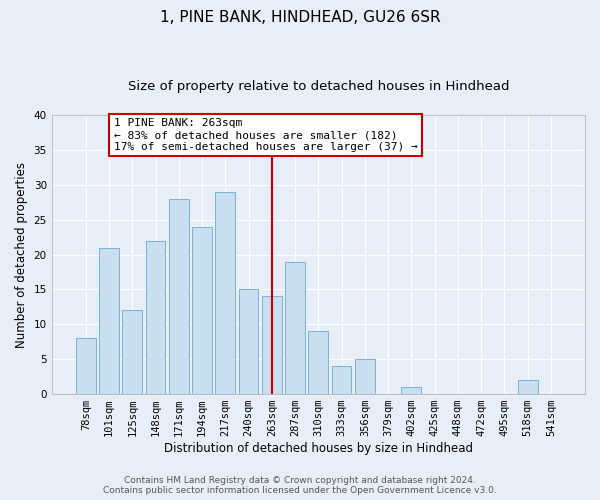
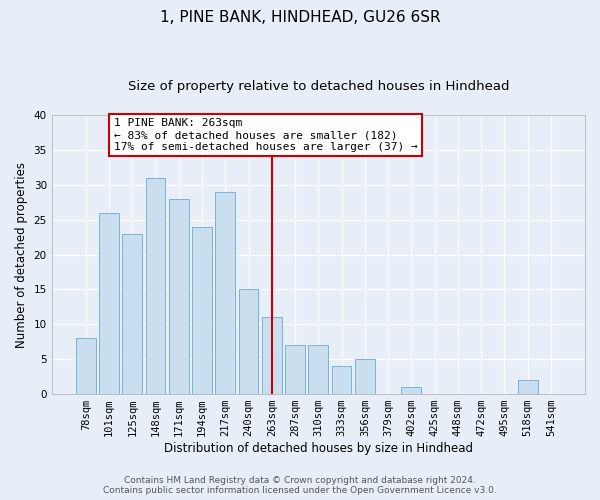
101sqm: 21 -> 26
125sqm: 12 -> 23
148sqm: 22 -> 31
263sqm: 14 -> 11
287sqm: 19 -> 7
310sqm: 9 -> 7
